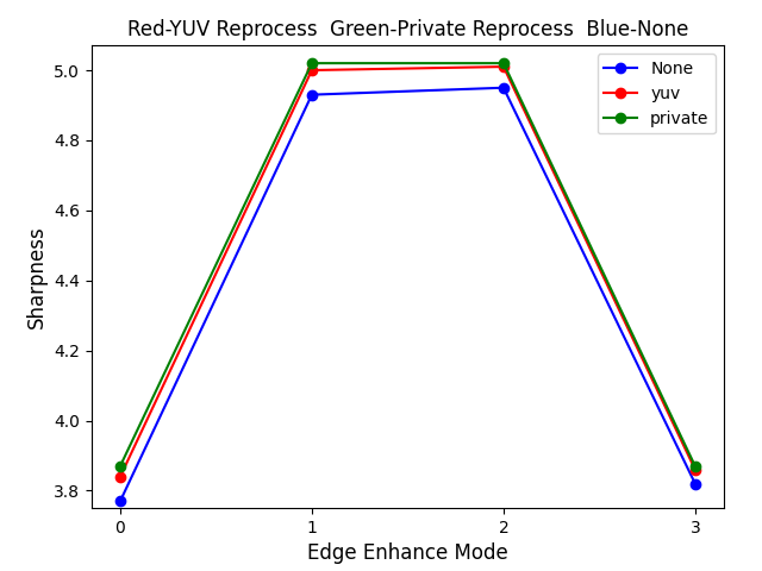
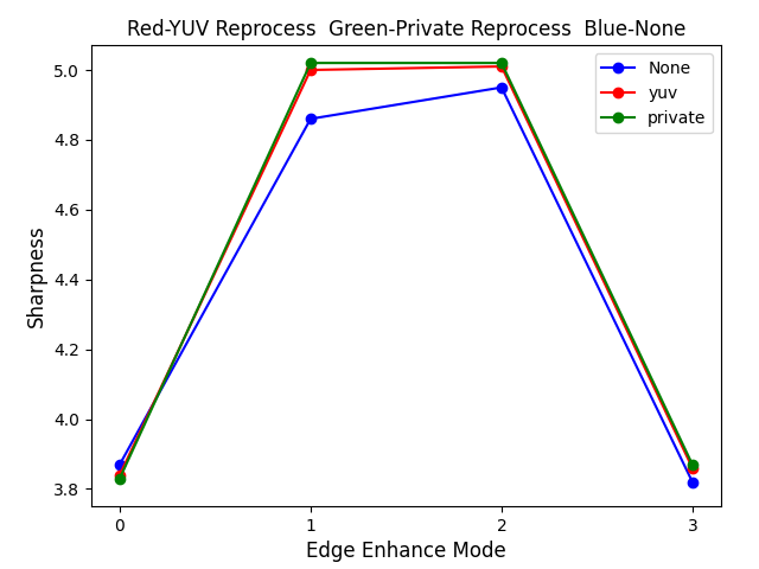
None/0: 3.77 -> 3.87
private/0: 3.87 -> 3.83
None/1: 4.93 -> 4.86
